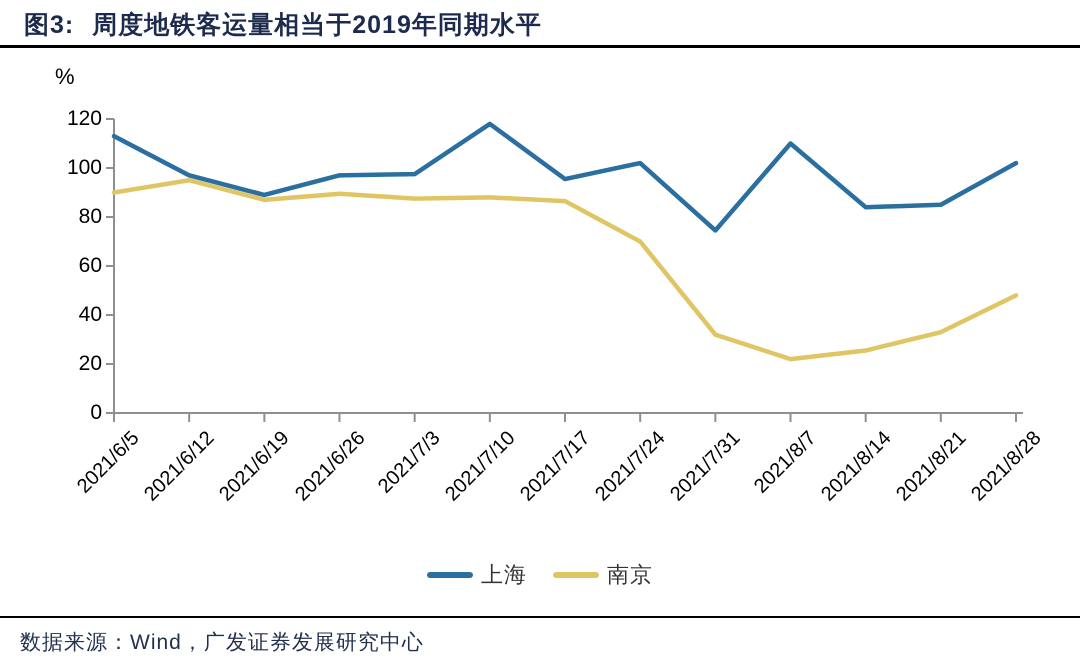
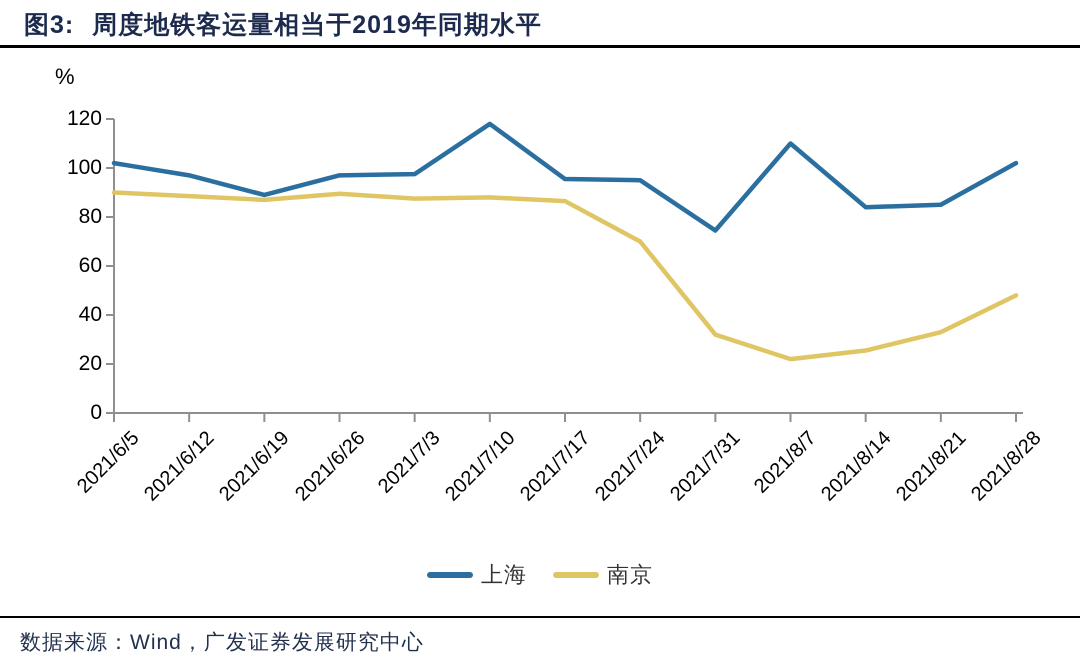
上海/2021/6/5: 113 -> 102
南京/2021/6/12: 95 -> 88
上海/2021/7/24: 102 -> 95
